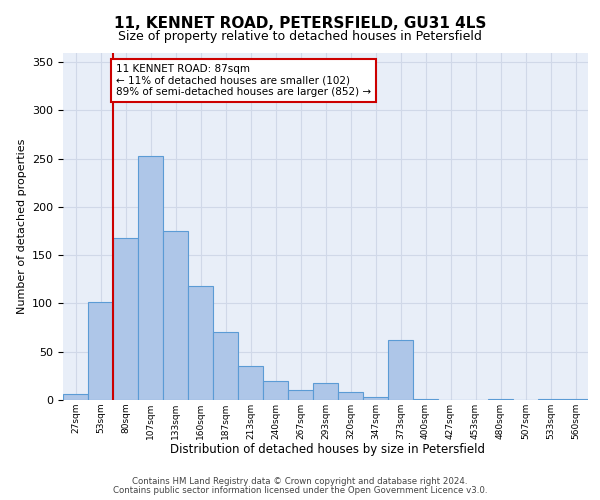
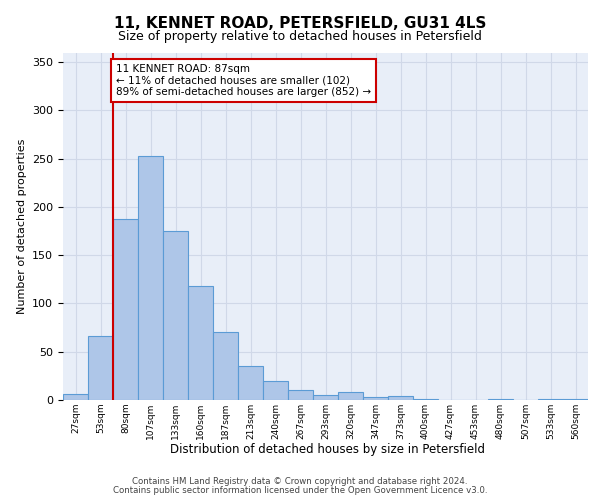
53sqm: 102 -> 66
80sqm: 168 -> 187
293sqm: 18 -> 5
373sqm: 62 -> 4
